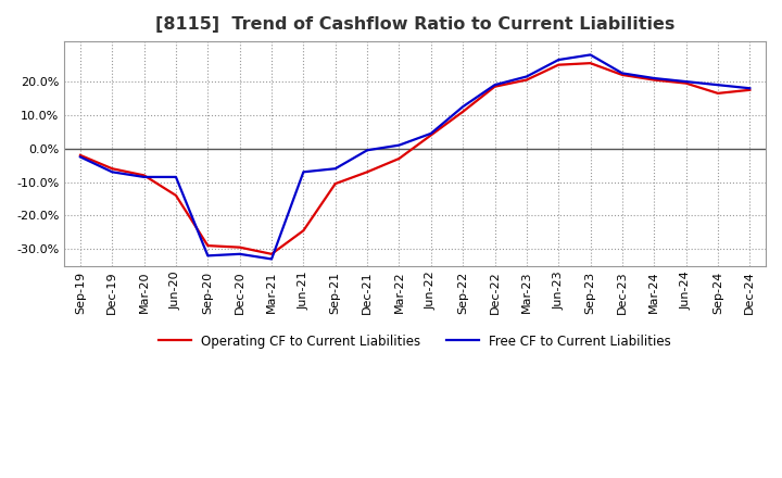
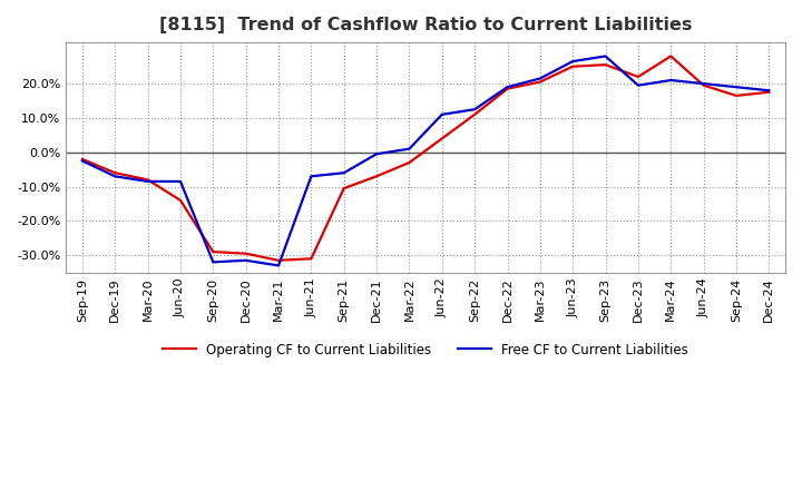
Operating CF to Current Liabilities/Jun-21: -24.5% -> -31.0%
Free CF to Current Liabilities/Jun-22: 4.5% -> 11.0%
Free CF to Current Liabilities/Dec-23: 22.5% -> 19.5%
Operating CF to Current Liabilities/Mar-24: 20.5% -> 28.0%
